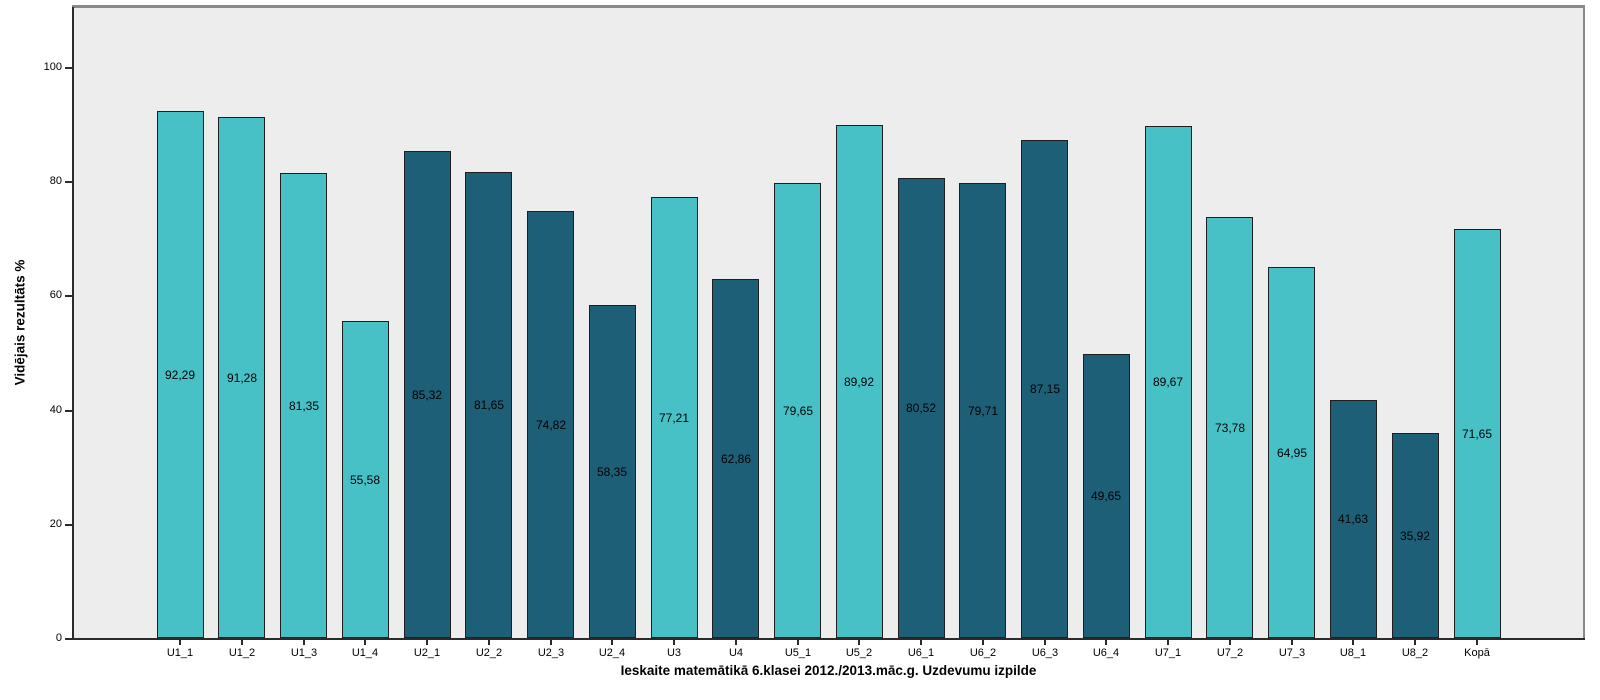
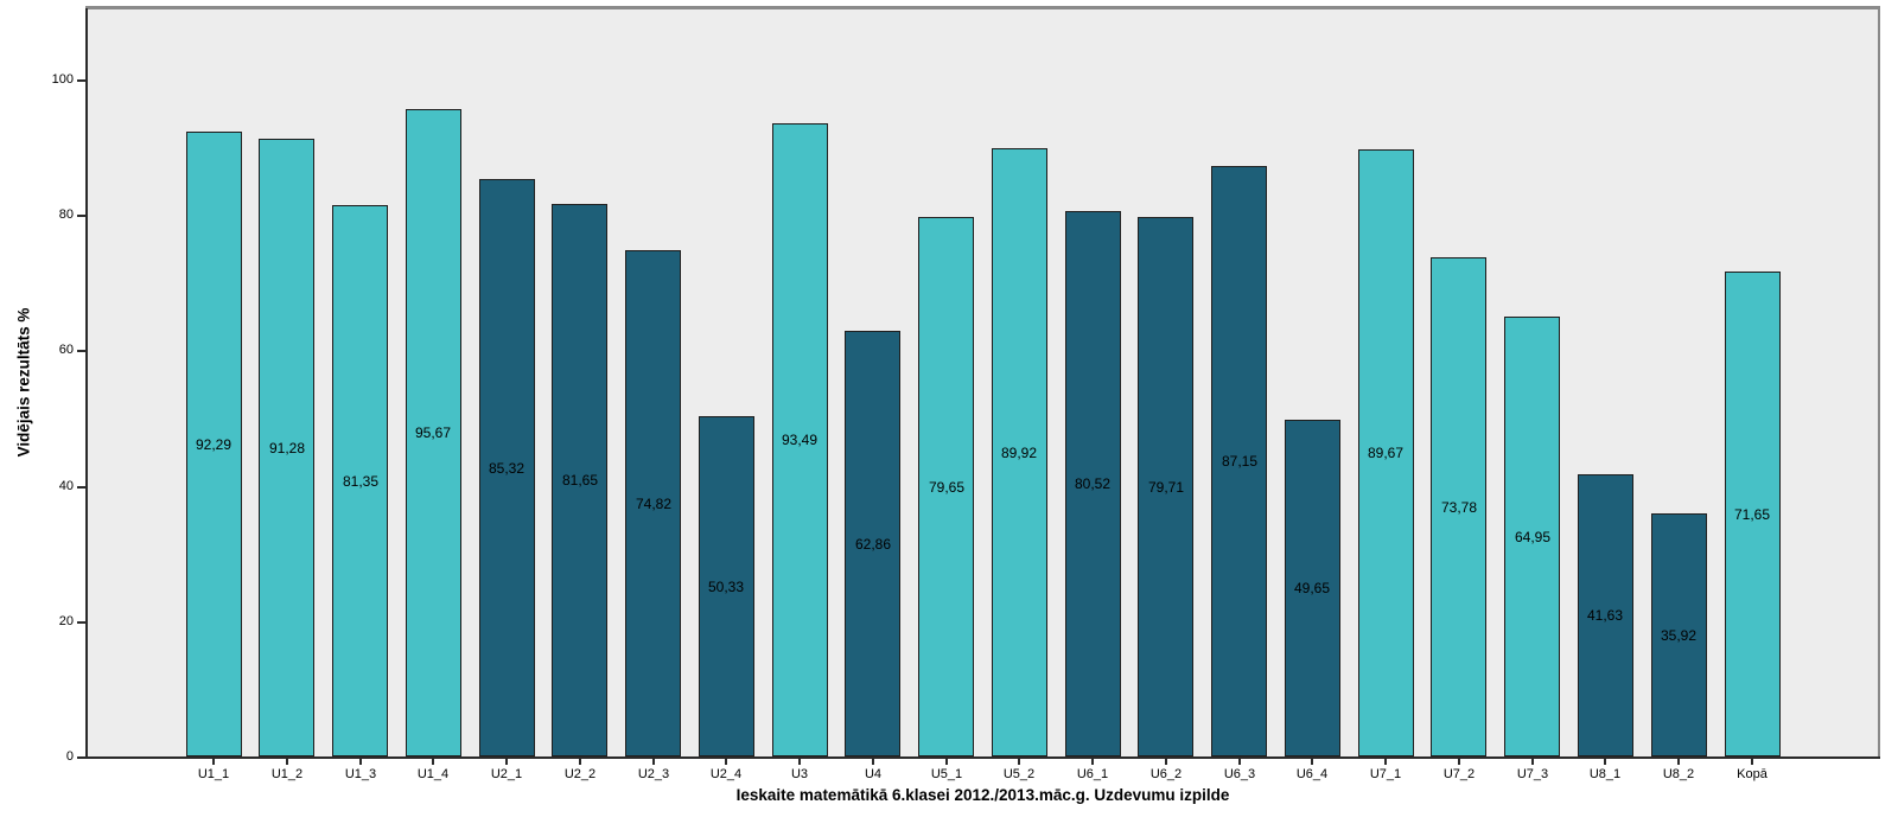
U1_4: 55,58 -> 95,67
U2_4: 58,35 -> 50,33
U3: 77,21 -> 93,49
